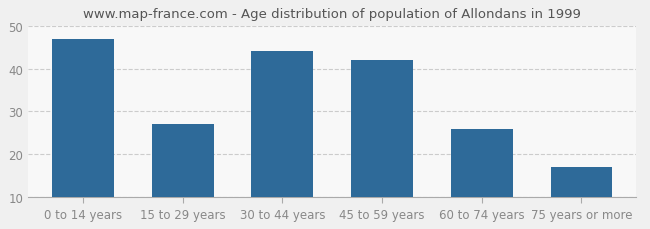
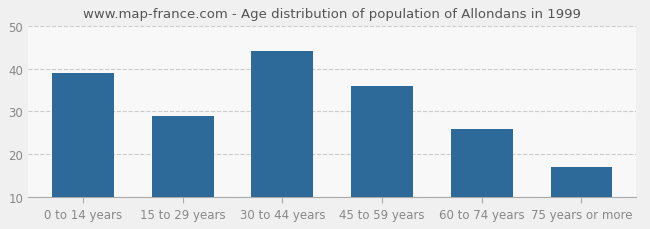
0 to 14 years: 47 -> 39
15 to 29 years: 27 -> 29
45 to 59 years: 42 -> 36
